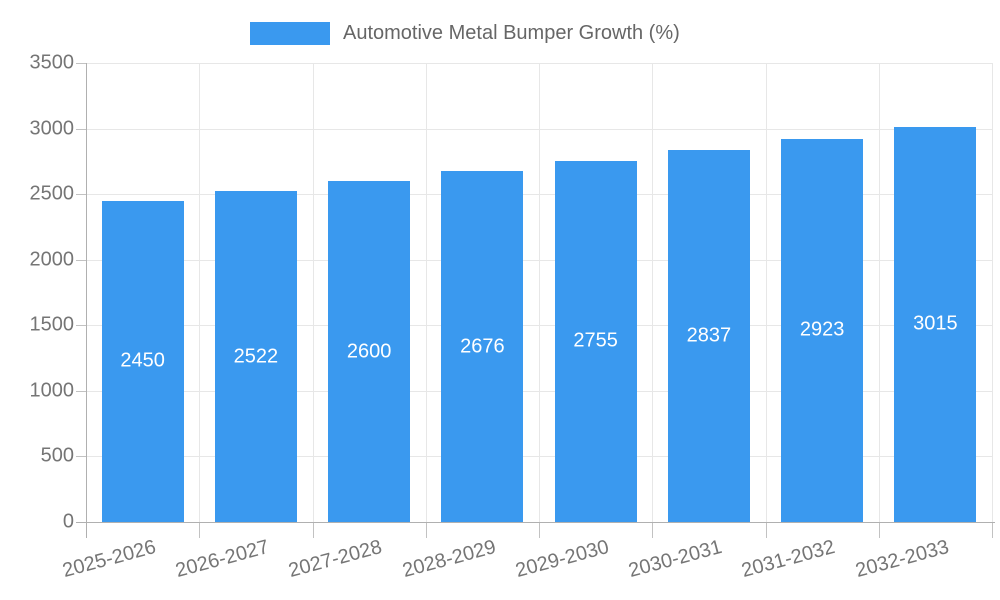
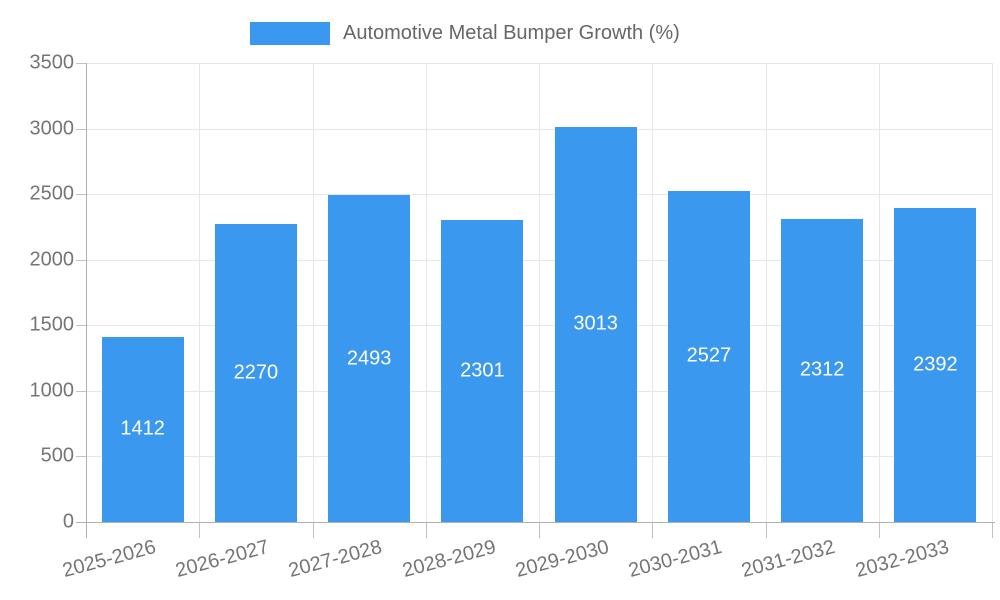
2025-2026: 2450 -> 1412
2026-2027: 2522 -> 2270
2027-2028: 2600 -> 2493
2028-2029: 2676 -> 2301
2029-2030: 2755 -> 3013
2030-2031: 2837 -> 2527
2031-2032: 2923 -> 2312
2032-2033: 3015 -> 2392
